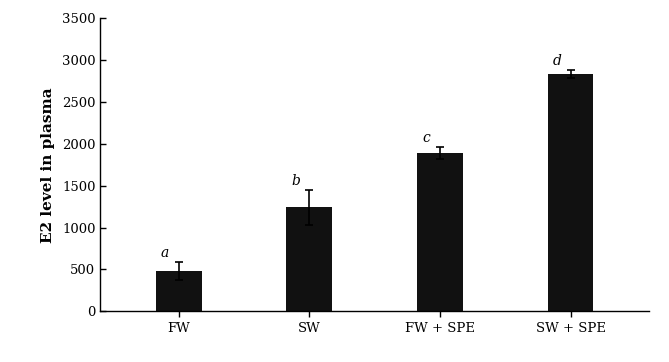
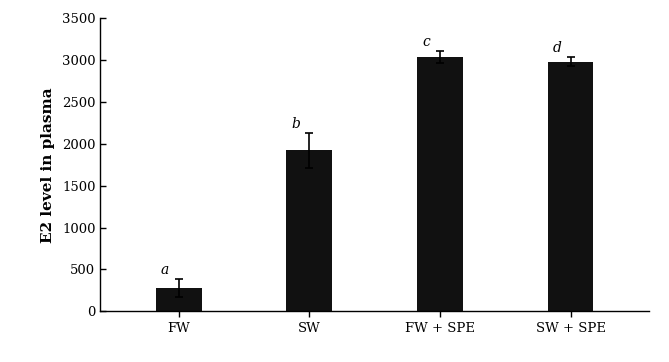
FW: 480 -> 280
SW: 1240 -> 1920
FW + SPE: 1890 -> 3040
SW + SPE: 2830 -> 2980
